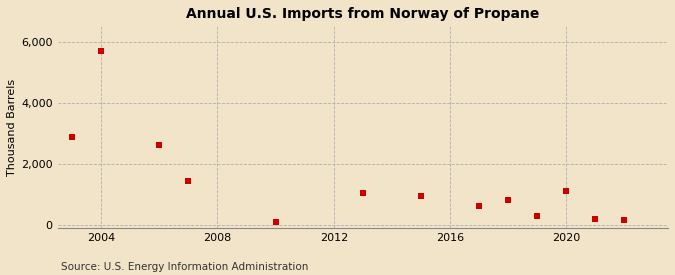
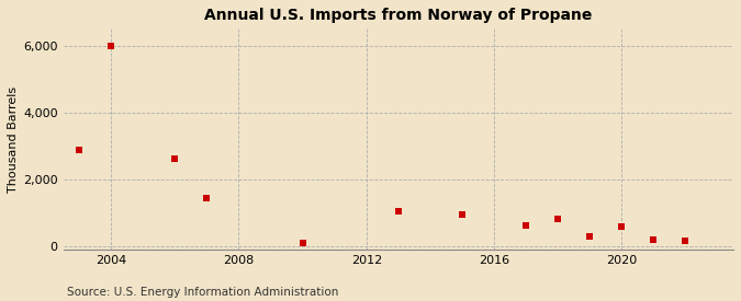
2004: 5,700 -> 6,000
2020: 1,130 -> 600
